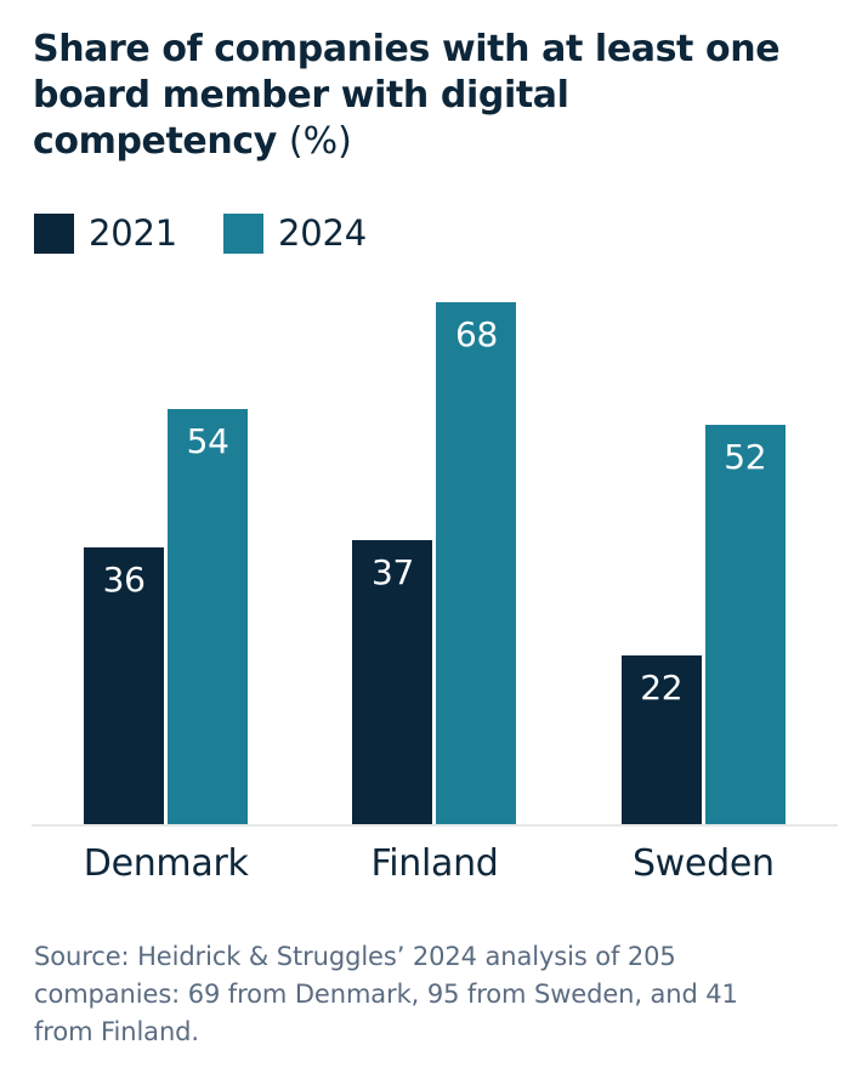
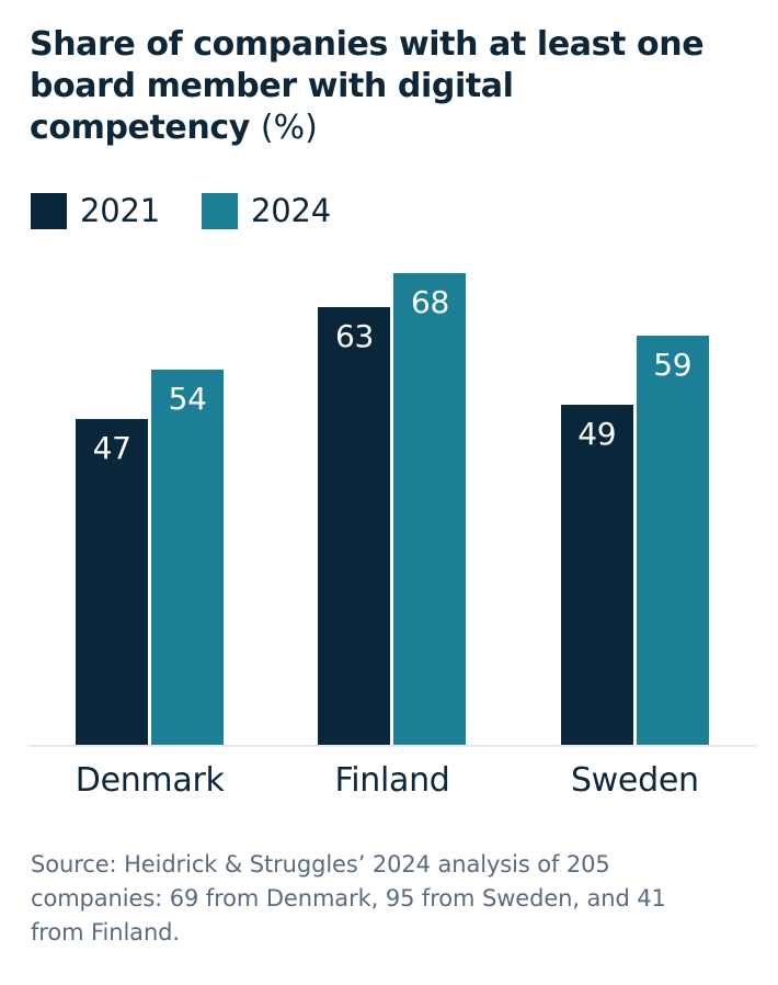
2021/Denmark: 36 -> 47
2021/Finland: 37 -> 63
2021/Sweden: 22 -> 49
2024/Sweden: 52 -> 59
